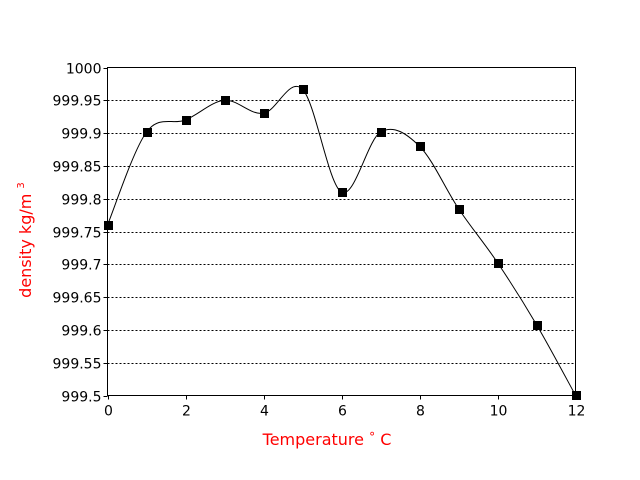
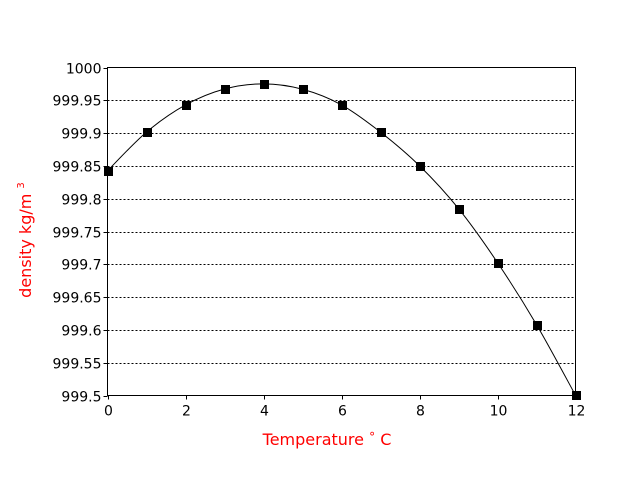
0: 999.76 -> 999.84
2: 999.92 -> 999.94
3: 999.95 -> 999.97
4: 999.93 -> 999.98
6: 999.81 -> 999.94
8: 999.88 -> 999.85
